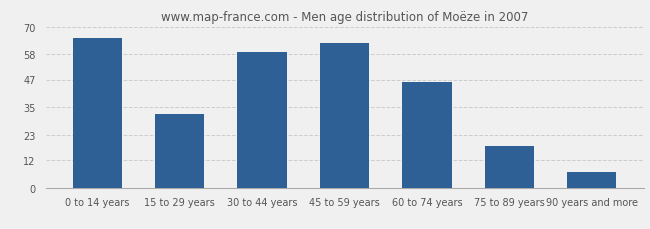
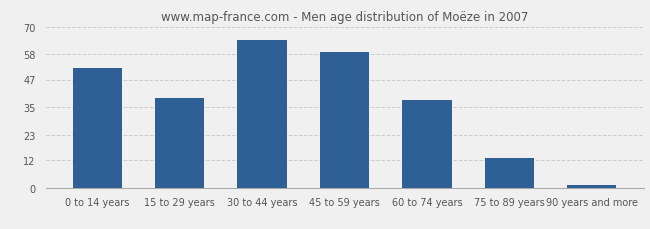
0 to 14 years: 65 -> 52
15 to 29 years: 32 -> 39
30 to 44 years: 59 -> 64
45 to 59 years: 63 -> 59
60 to 74 years: 46 -> 38
75 to 89 years: 18 -> 13
90 years and more: 7 -> 1
